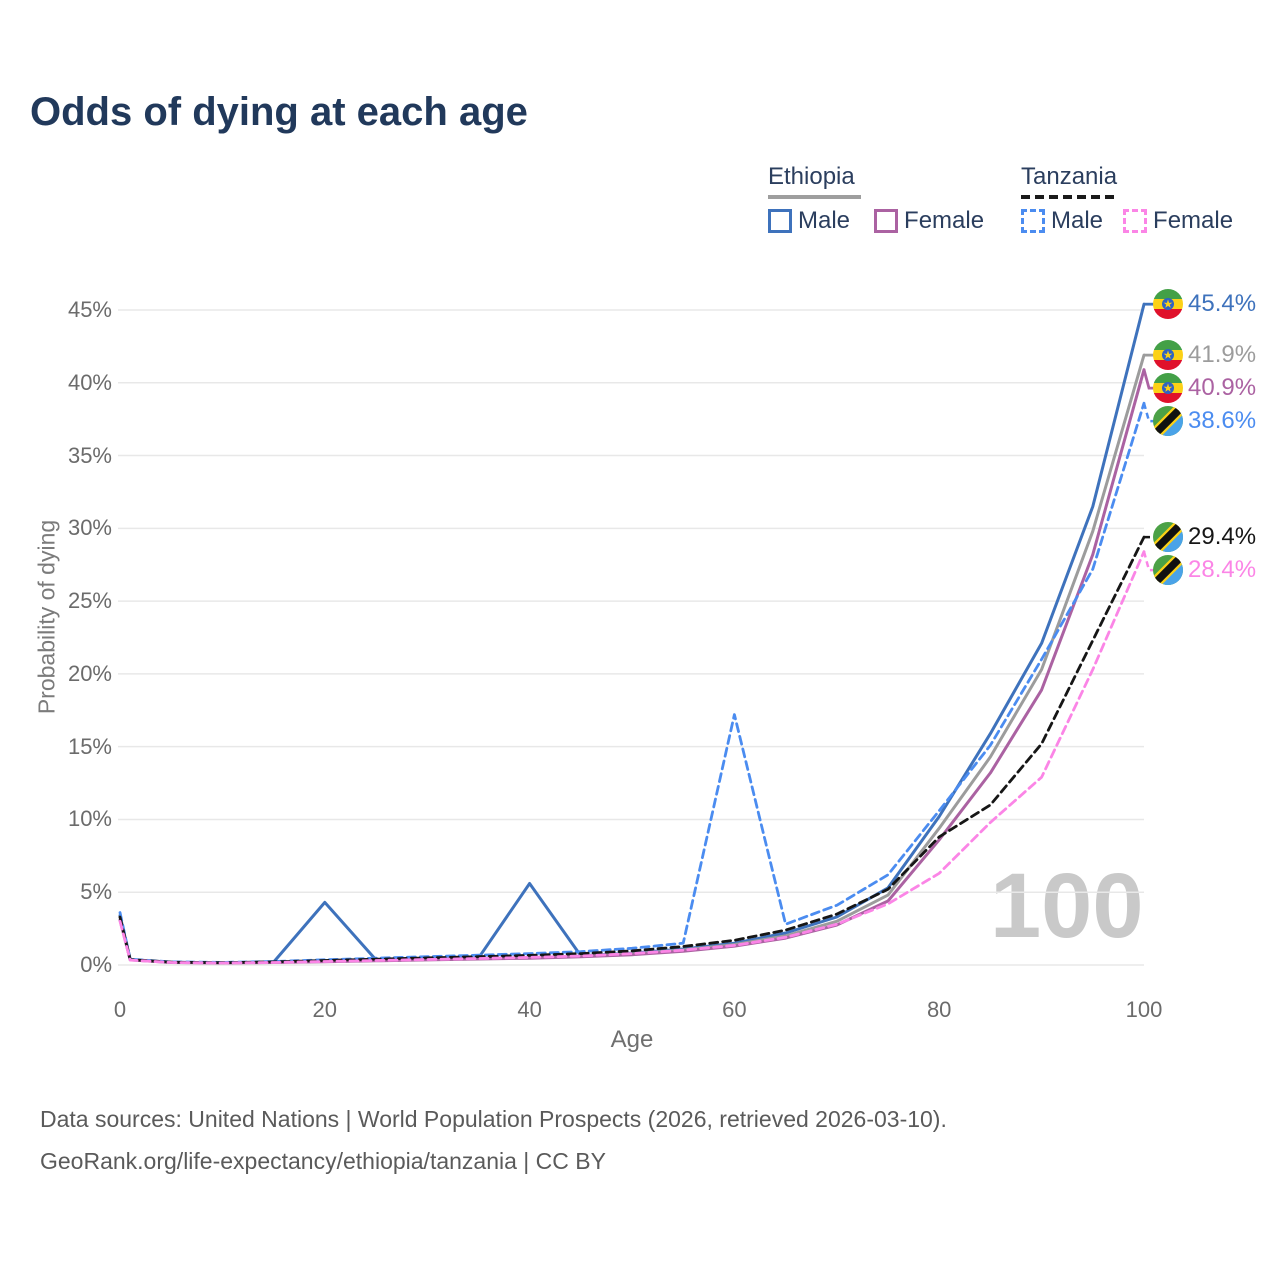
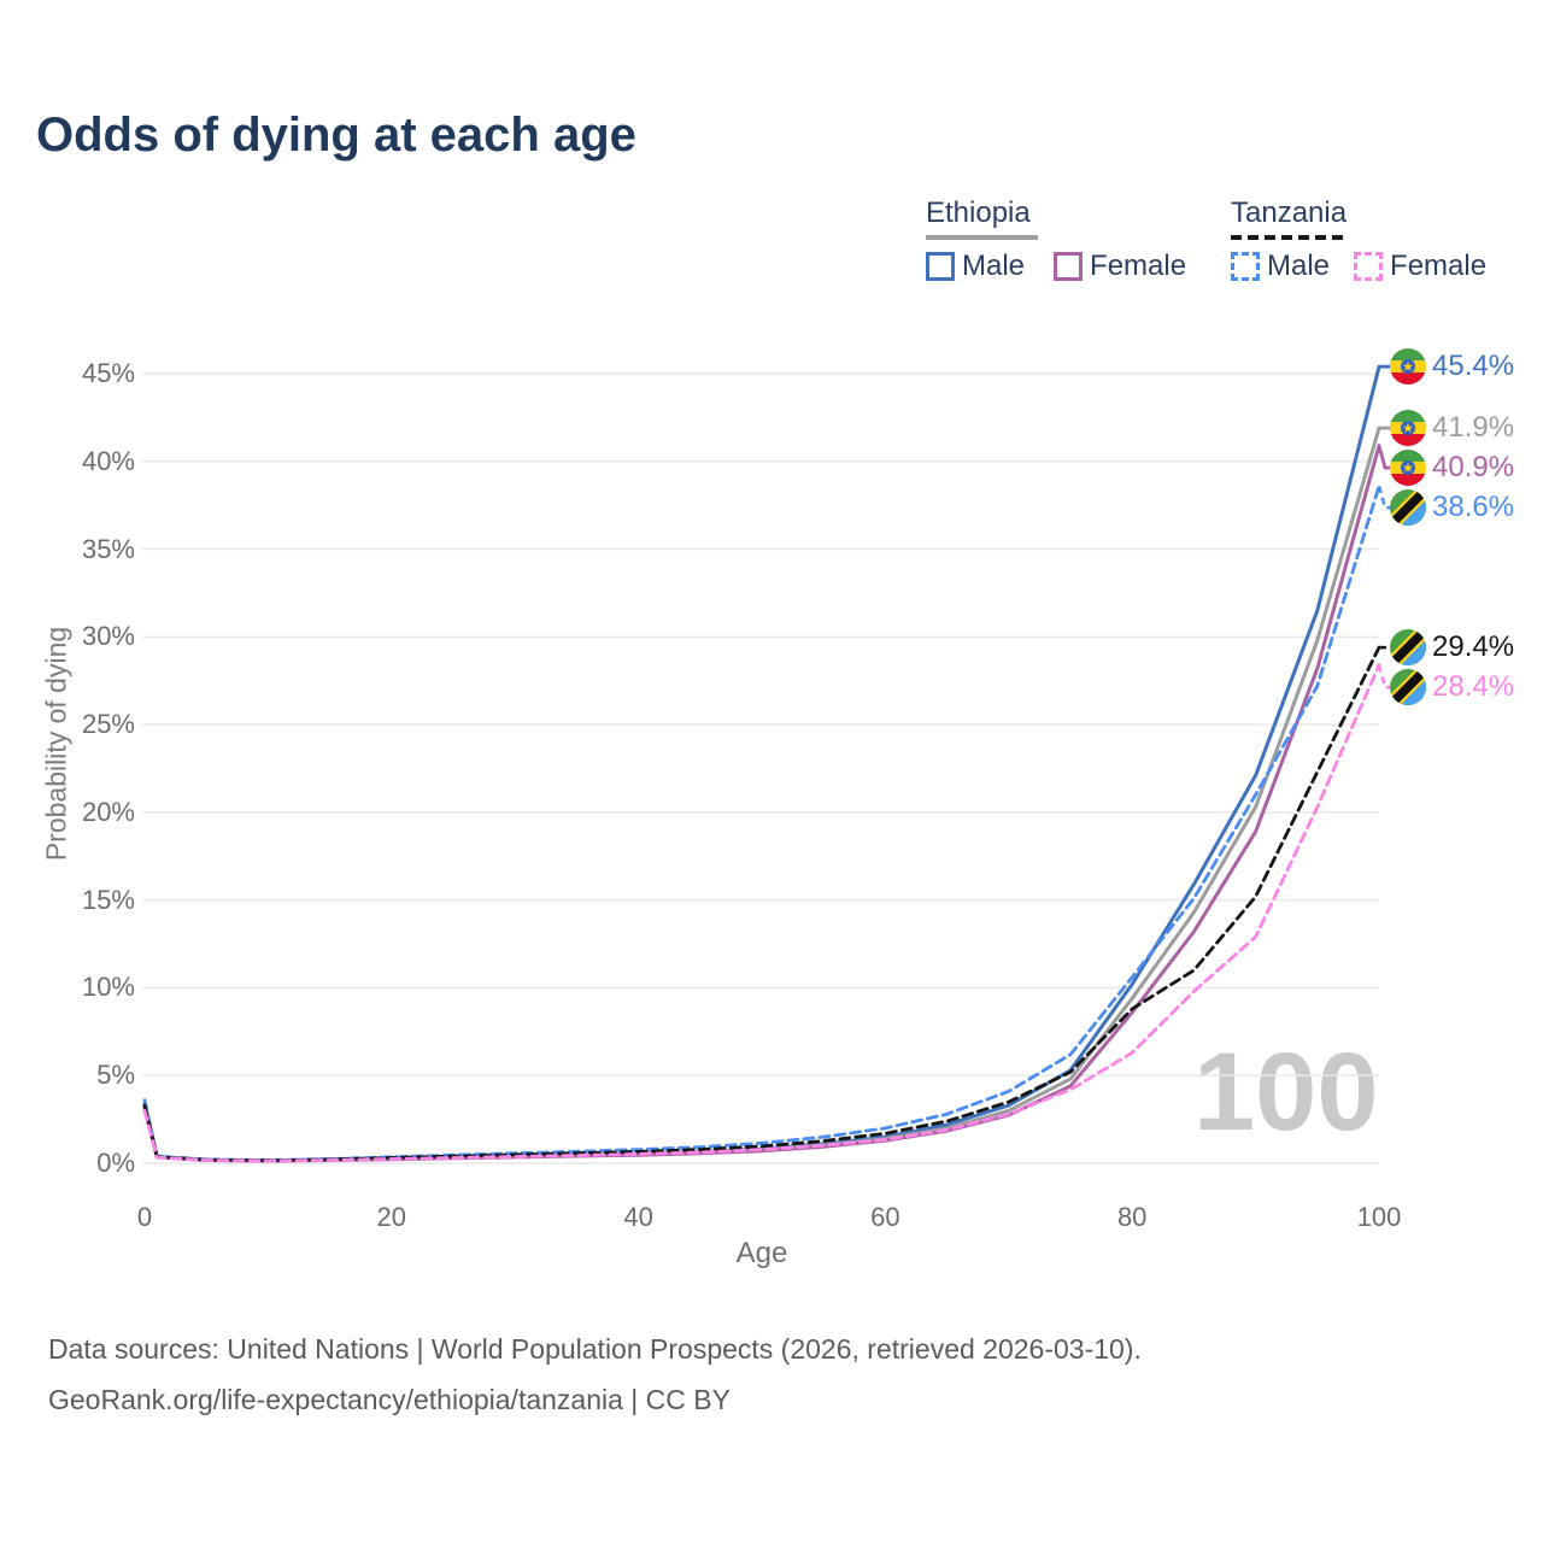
Ethiopia Male/20: 4.3% -> 0.3%
Ethiopia Male/40: 5.6% -> 0.5%
Tanzania Male/60: 17.2% -> 2.0%
